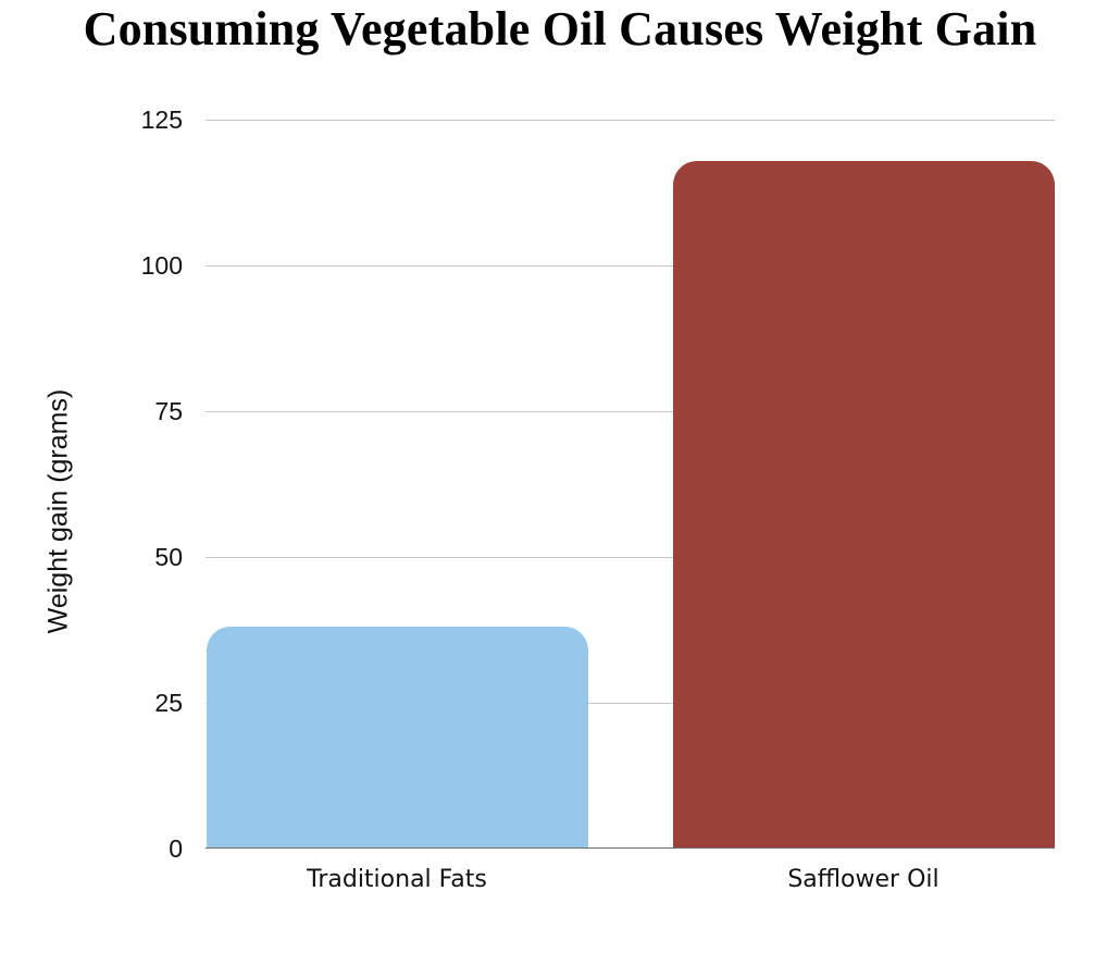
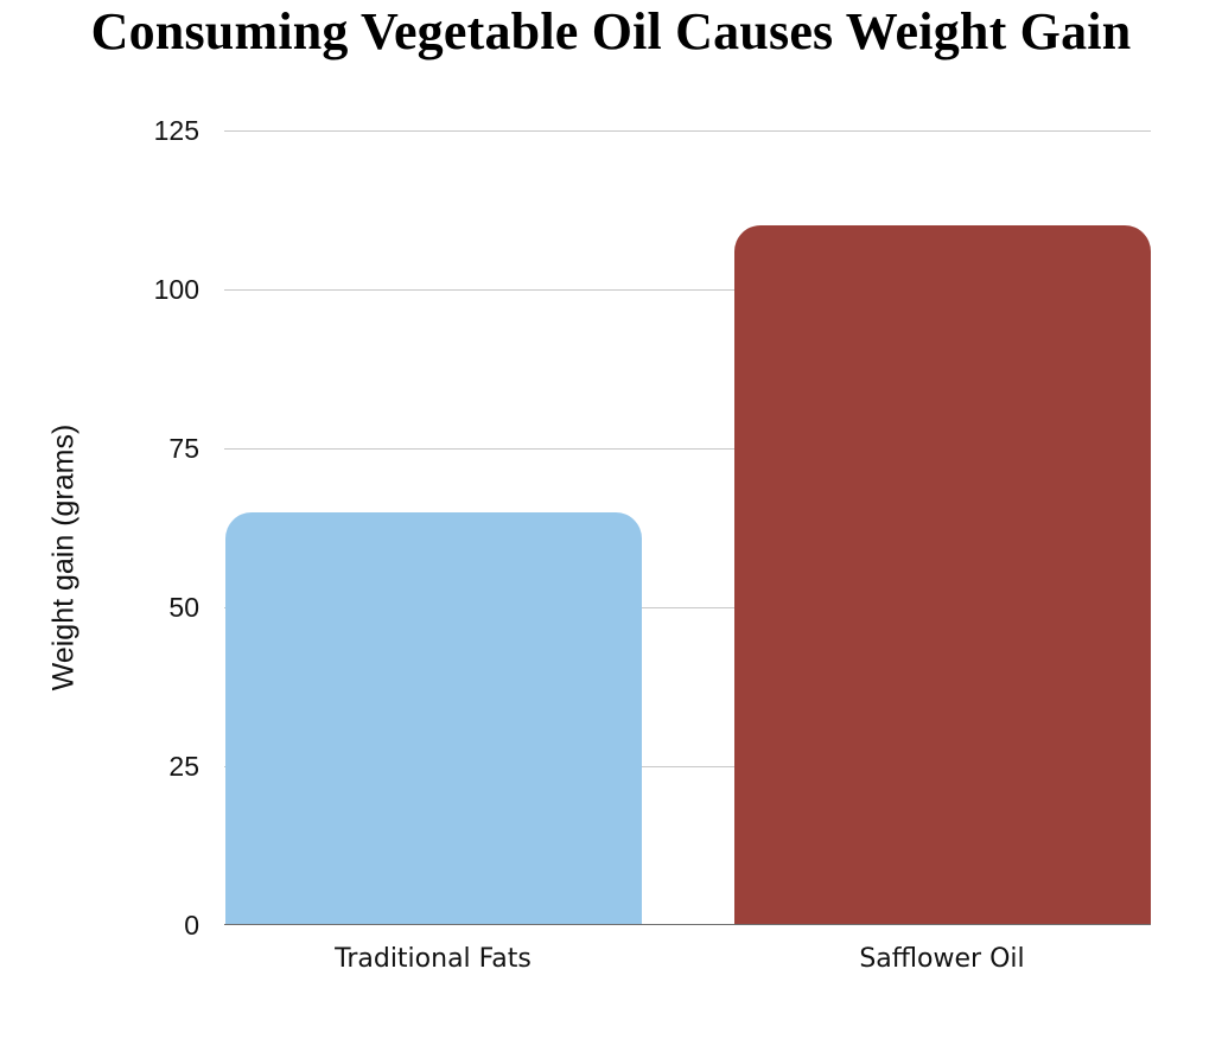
Traditional Fats: 38 -> 65
Safflower Oil: 118 -> 110
